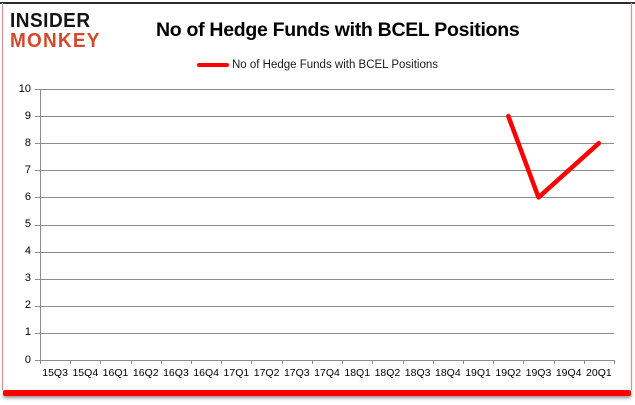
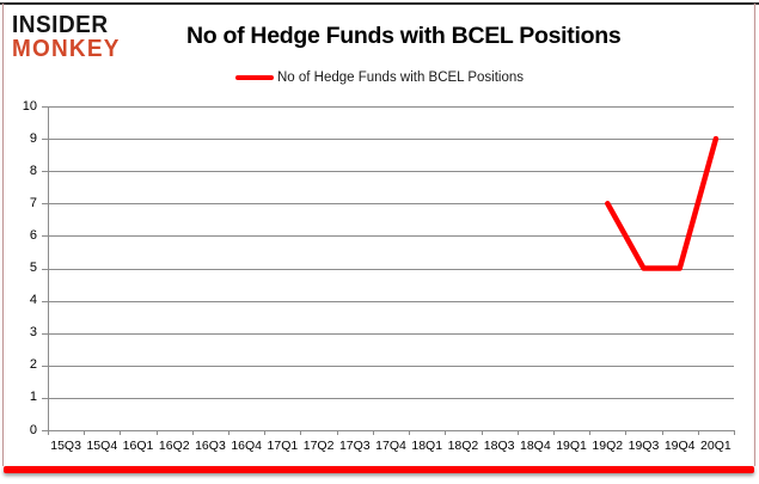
19Q2: 9 -> 7
19Q3: 6 -> 5
19Q4: 7 -> 5
20Q1: 8 -> 9
